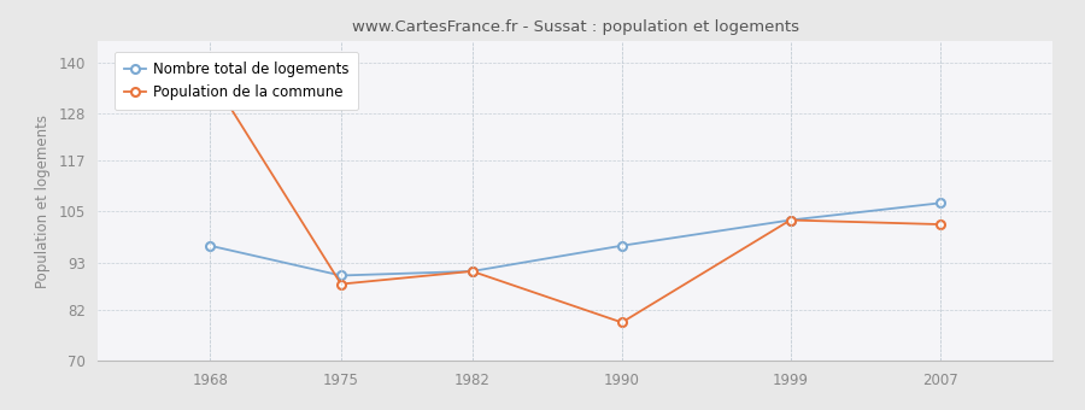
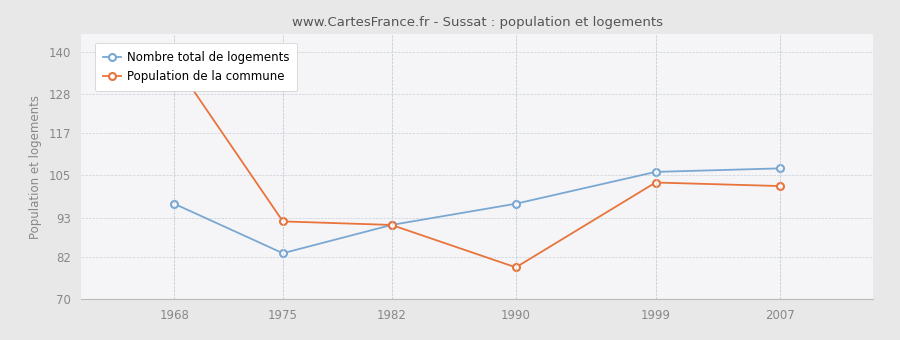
Nombre total de logements/1975: 90 -> 83
Population de la commune/1975: 88 -> 92
Nombre total de logements/1999: 103 -> 106
